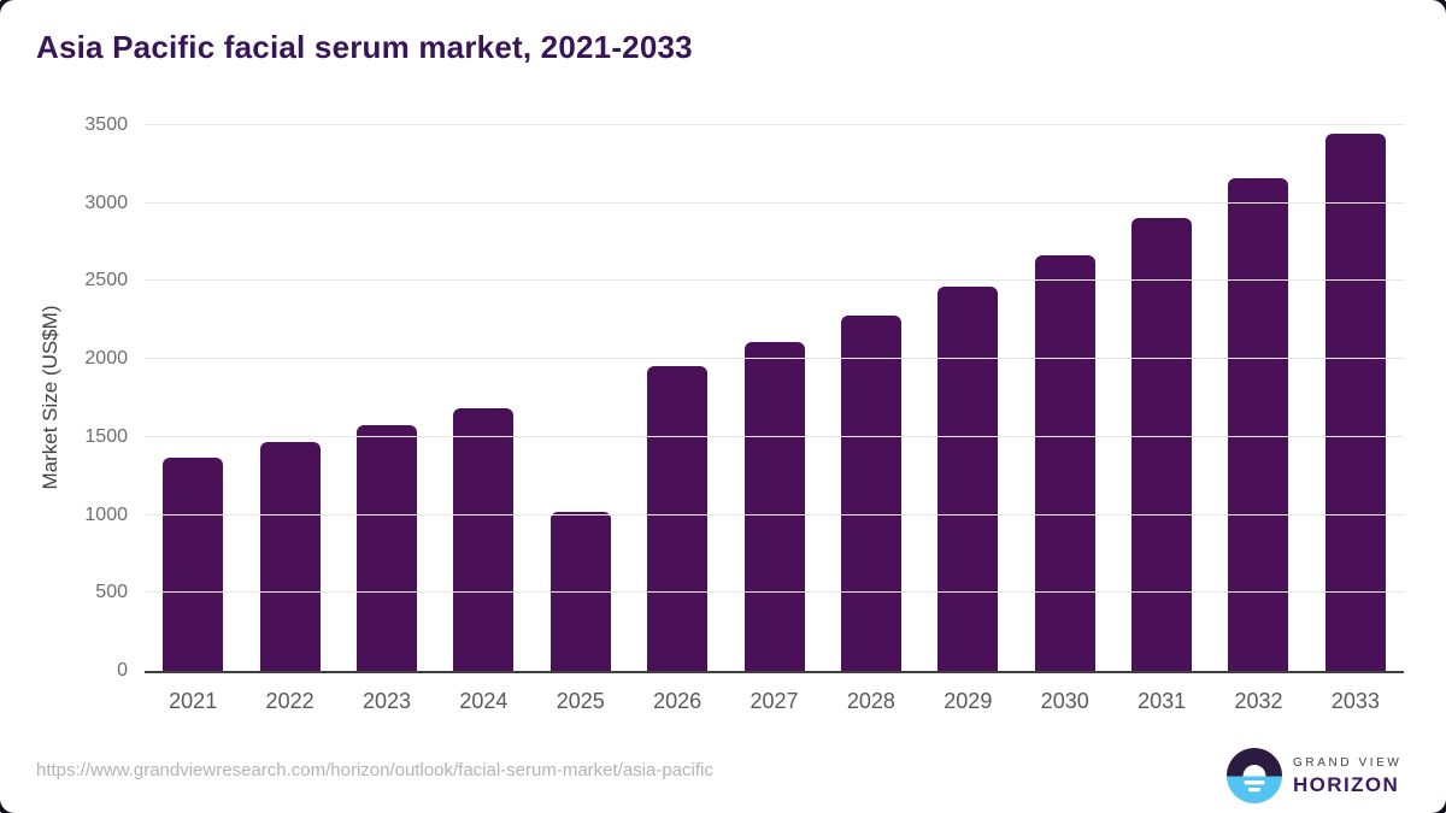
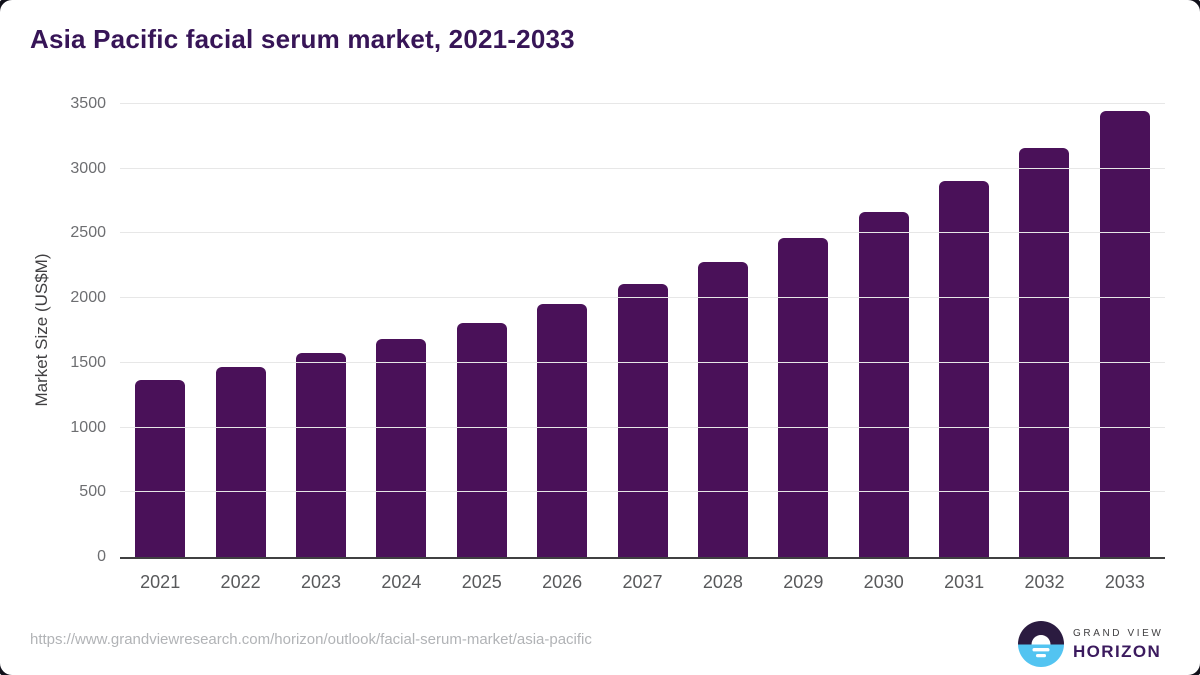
2025: 1020 -> 1810
